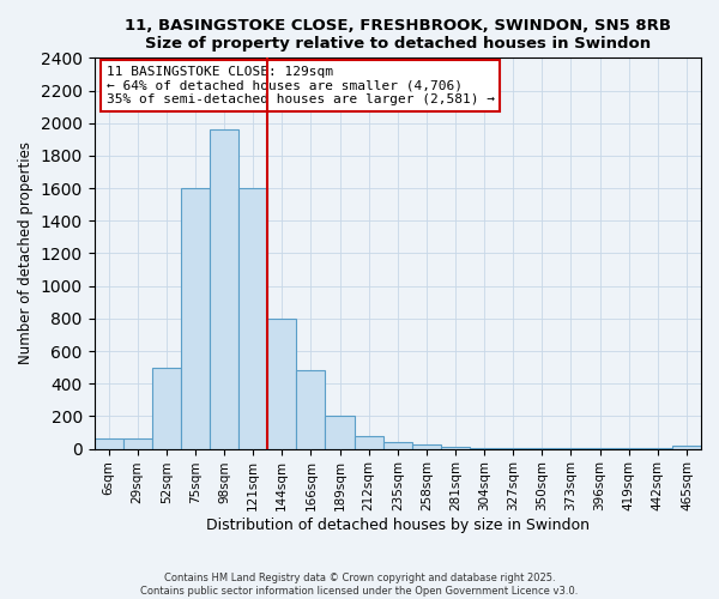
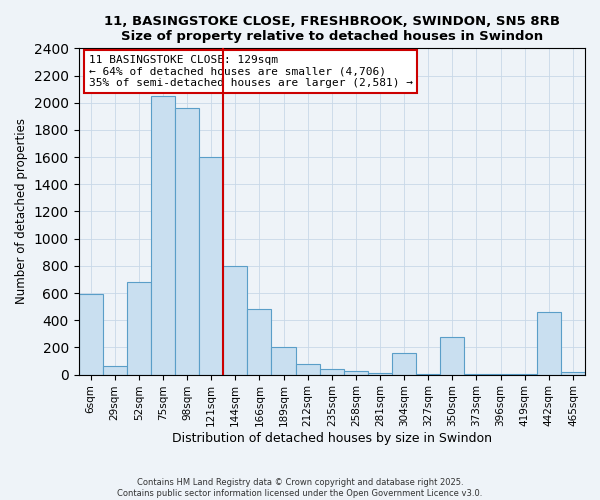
6sqm: 60 -> 590
52sqm: 500 -> 680
75sqm: 1600 -> 2050
304sqm: 10 -> 160
350sqm: 0 -> 280
442sqm: 0 -> 460
